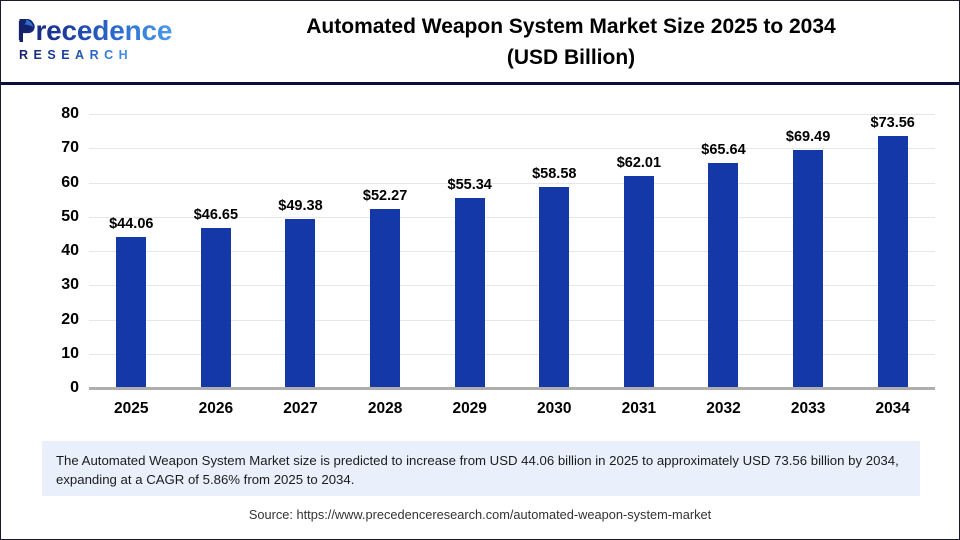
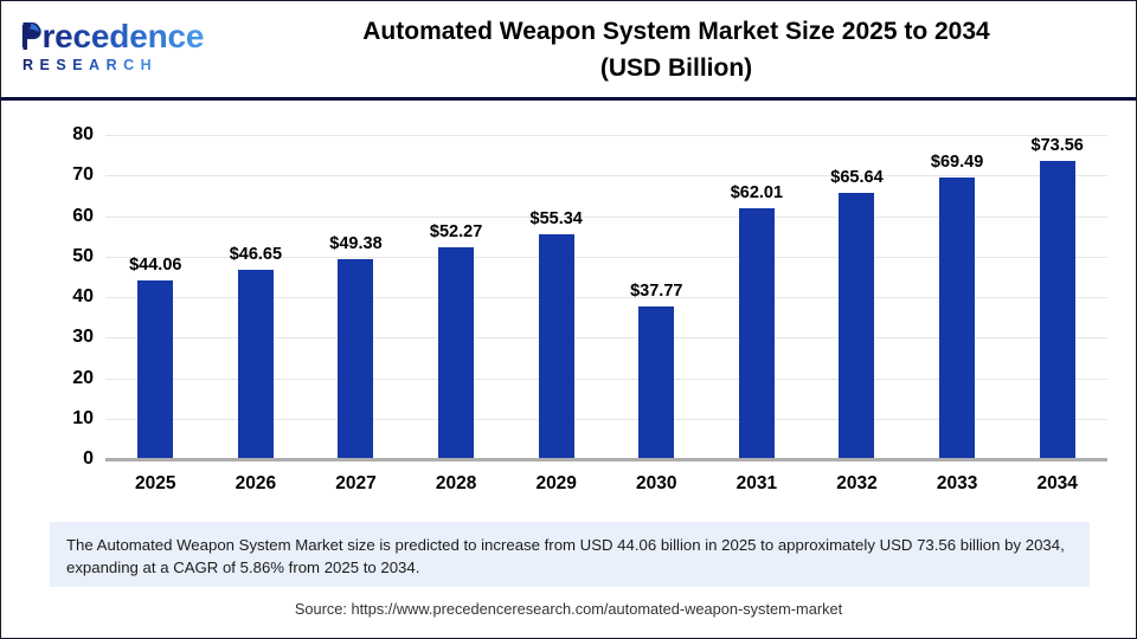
2030: $58.58 -> $37.77
